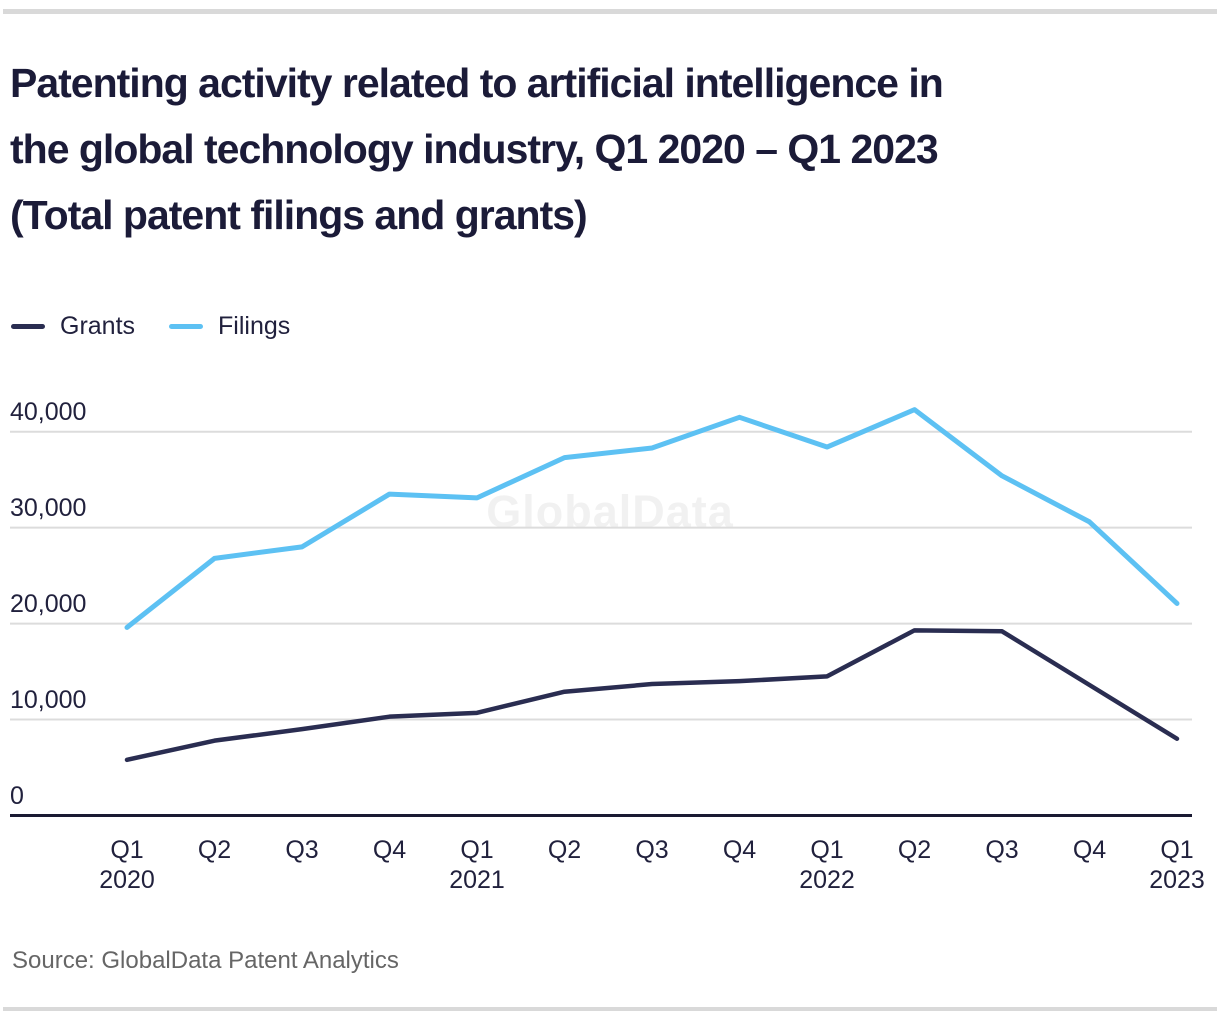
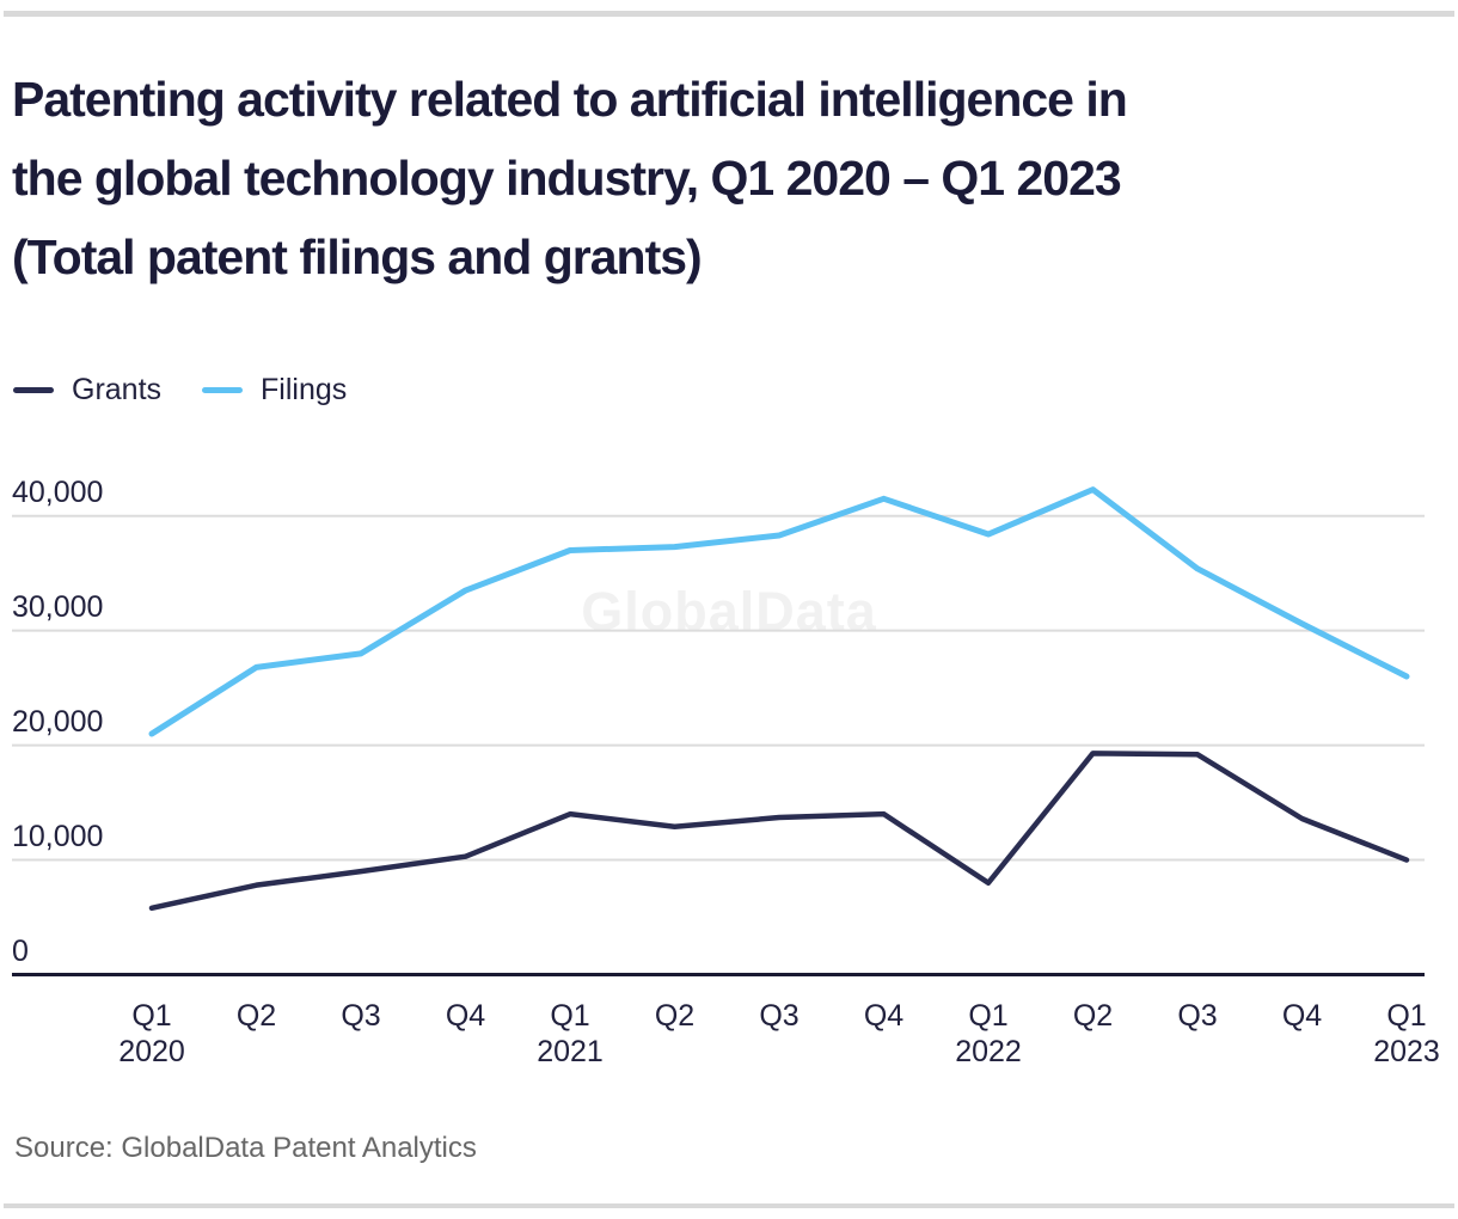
Filings/Q1 2020: 20000 -> 21000
Grants/Q1 2021: 11000 -> 14000
Filings/Q1 2021: 33000 -> 37000
Grants/Q1 2022: 14000 -> 8000
Grants/Q1 2023: 8000 -> 10000
Filings/Q1 2023: 22000 -> 26000
